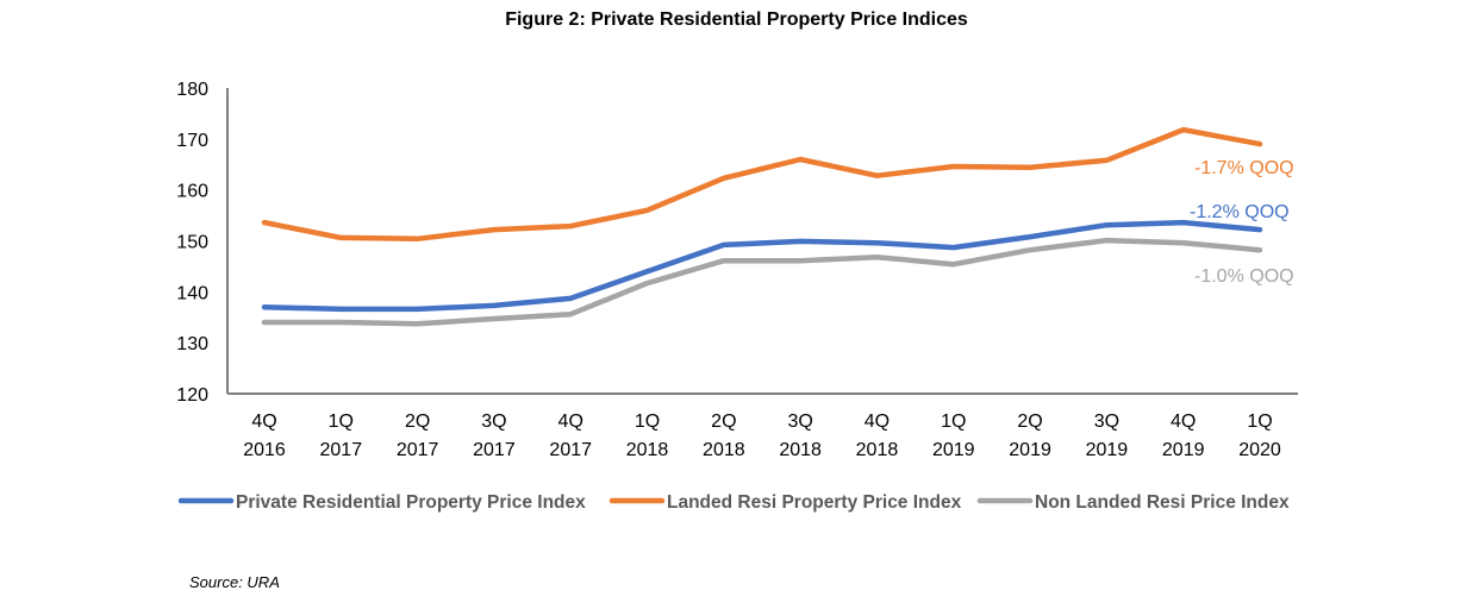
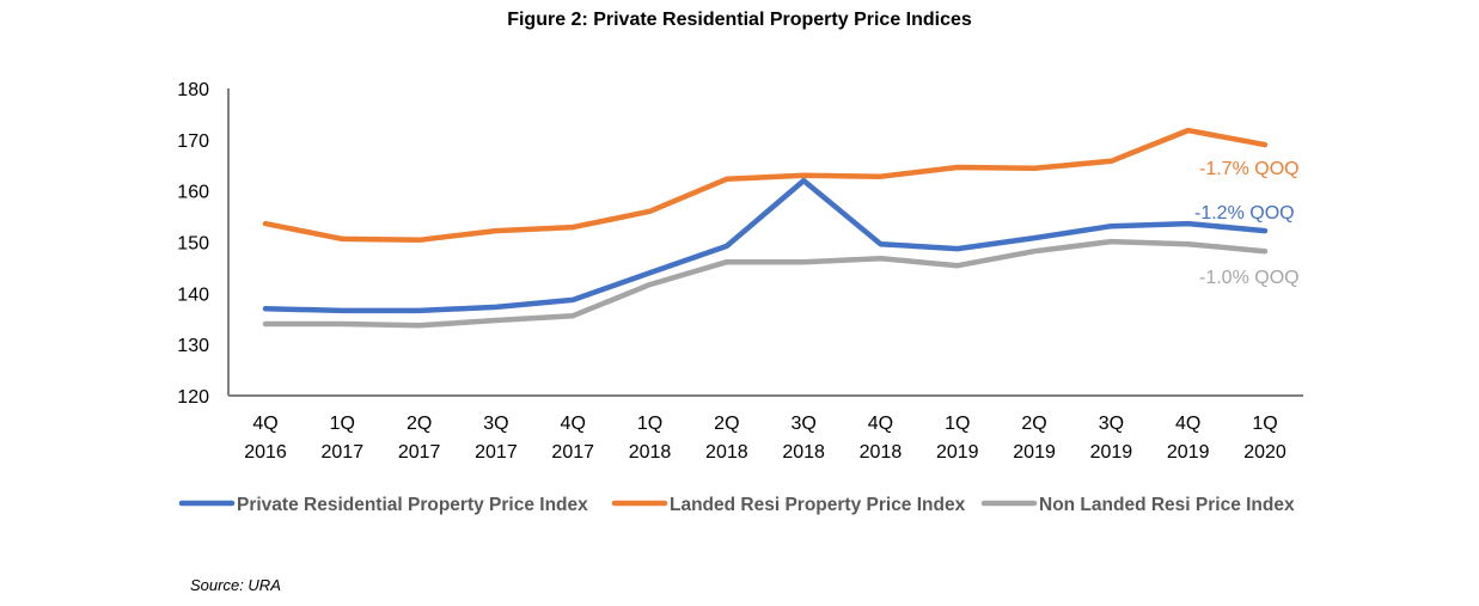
Private Residential Property Price Index/3Q 2018: 150 -> 162
Landed Resi Property Price Index/3Q 2018: 166 -> 163
